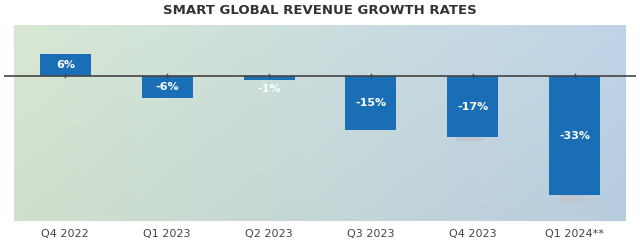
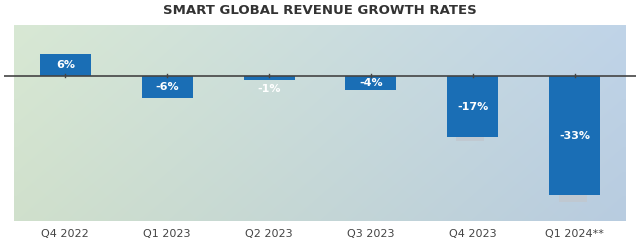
Q3 2023: -15% -> -4%
